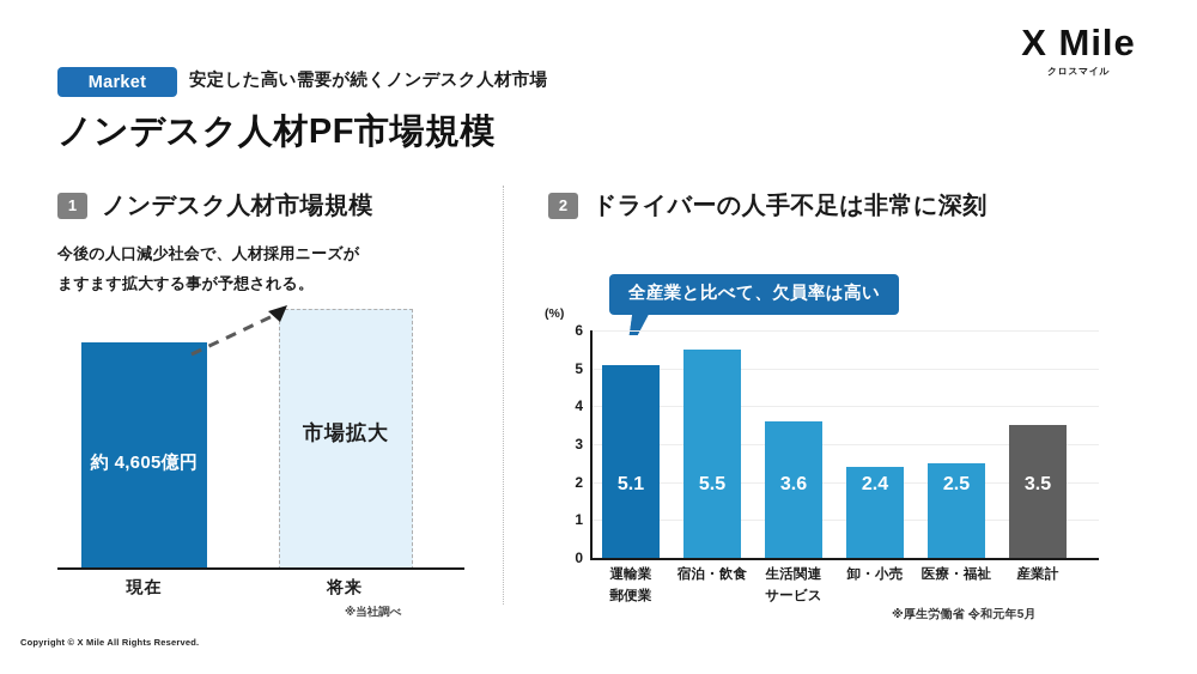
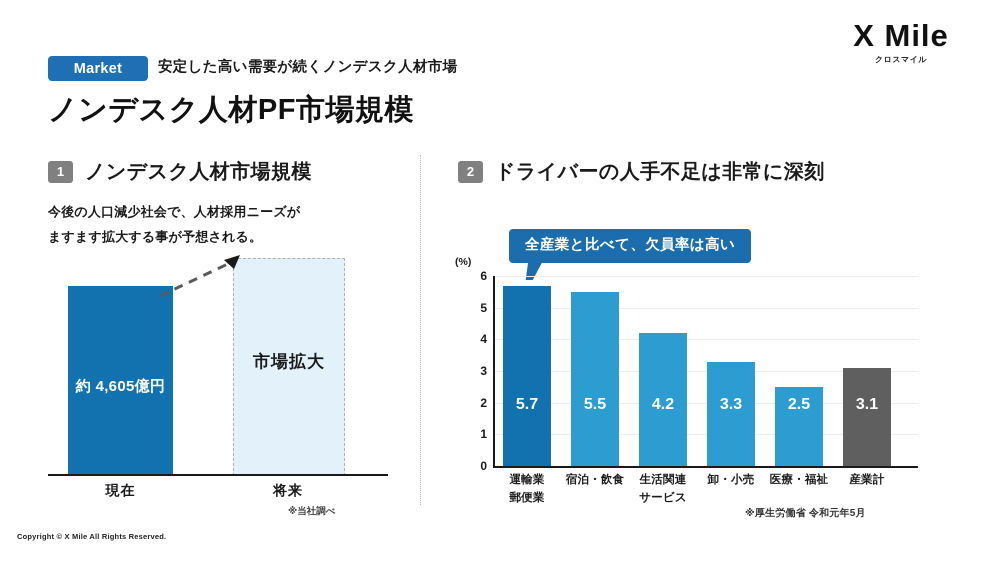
ドライバーの人手不足は非常に深刻/運輸業 郵便業: 5.1 -> 5.7
ドライバーの人手不足は非常に深刻/生活関連 サービス: 3.6 -> 4.2
ドライバーの人手不足は非常に深刻/卸・小売: 2.4 -> 3.3
ドライバーの人手不足は非常に深刻/産業計: 3.5 -> 3.1
